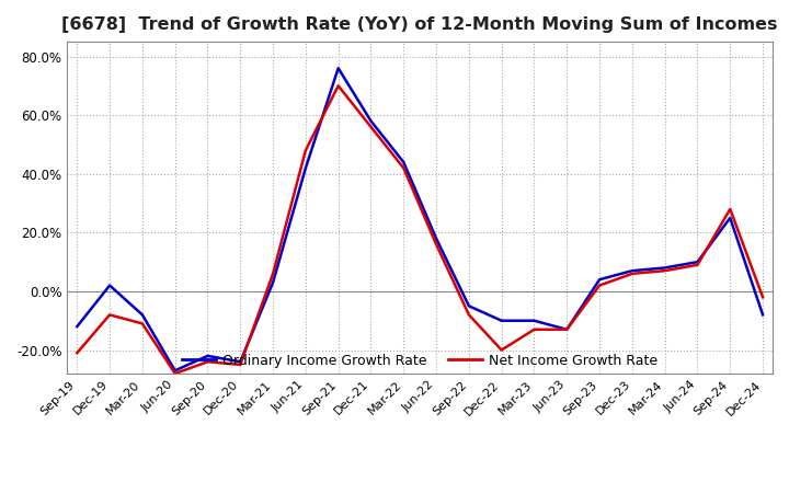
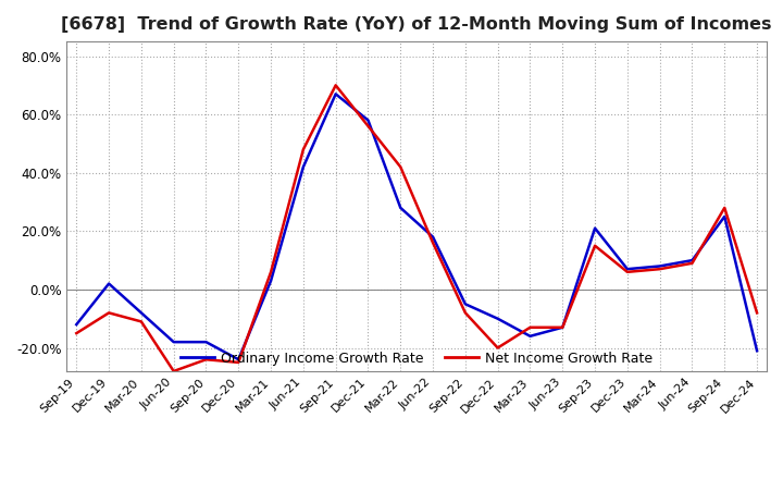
Net Income Growth Rate/Sep-19: -21% -> -15%
Ordinary Income Growth Rate/Jun-20: -27% -> -18%
Ordinary Income Growth Rate/Sep-20: -22% -> -18%
Ordinary Income Growth Rate/Sep-21: 76% -> 67%
Ordinary Income Growth Rate/Mar-22: 44% -> 28%
Ordinary Income Growth Rate/Mar-23: -10% -> -16%
Ordinary Income Growth Rate/Sep-23: 4% -> 21%
Net Income Growth Rate/Sep-23: 2% -> 15%
Ordinary Income Growth Rate/Dec-24: -8% -> -21%
Net Income Growth Rate/Dec-24: -2% -> -8%
